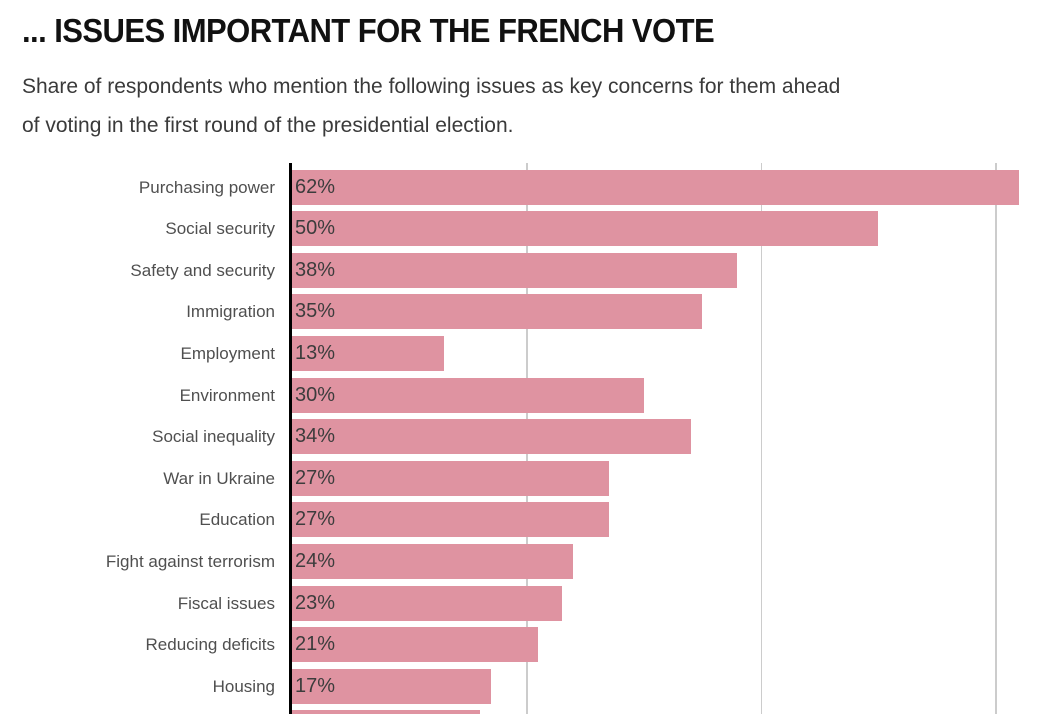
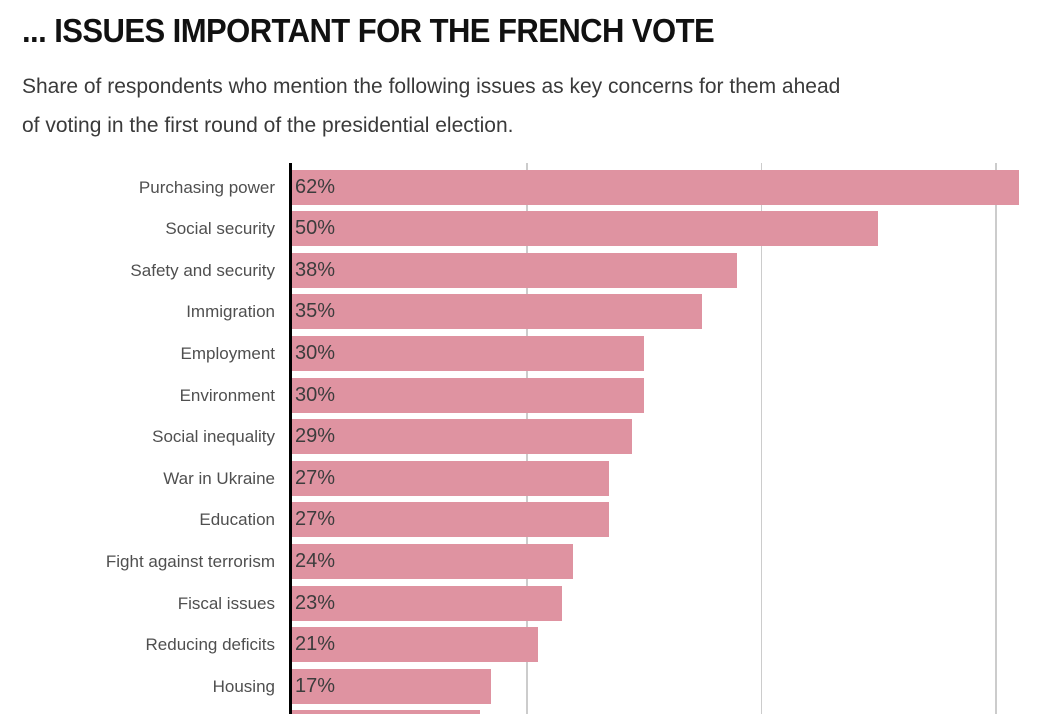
Employment: 13% -> 30%
Social inequality: 34% -> 29%
